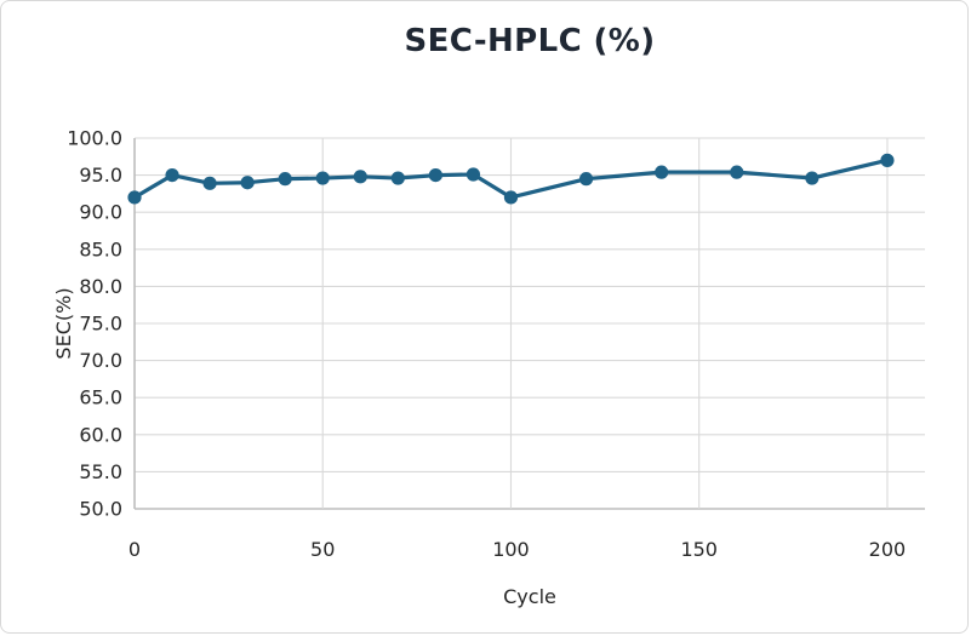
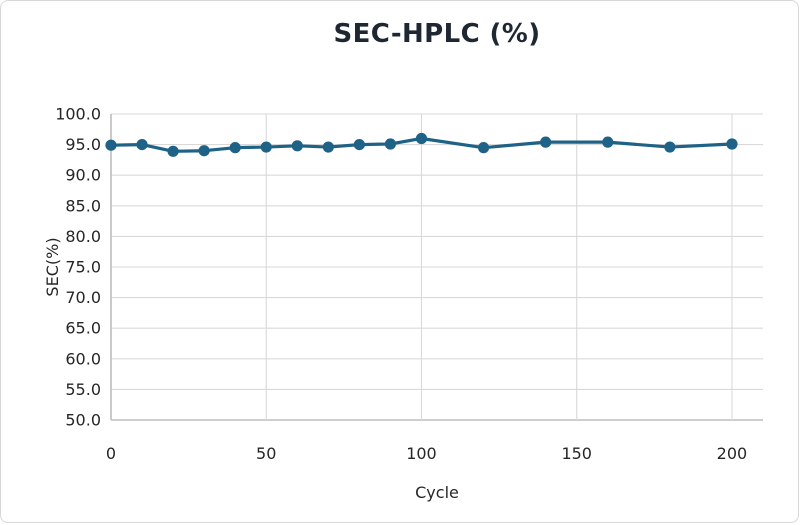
0: 92 -> 95
100: 92 -> 96
200: 97 -> 95
